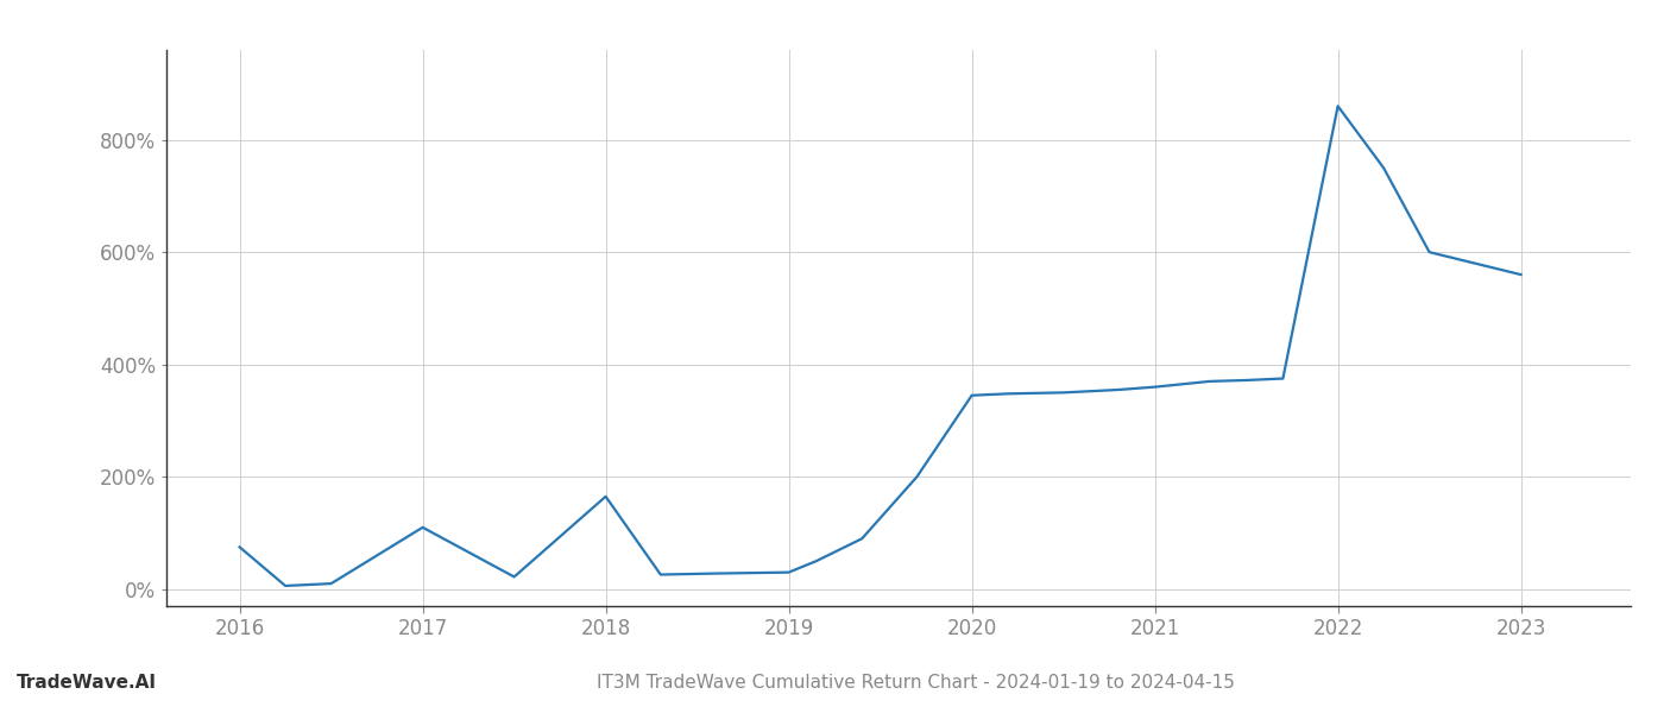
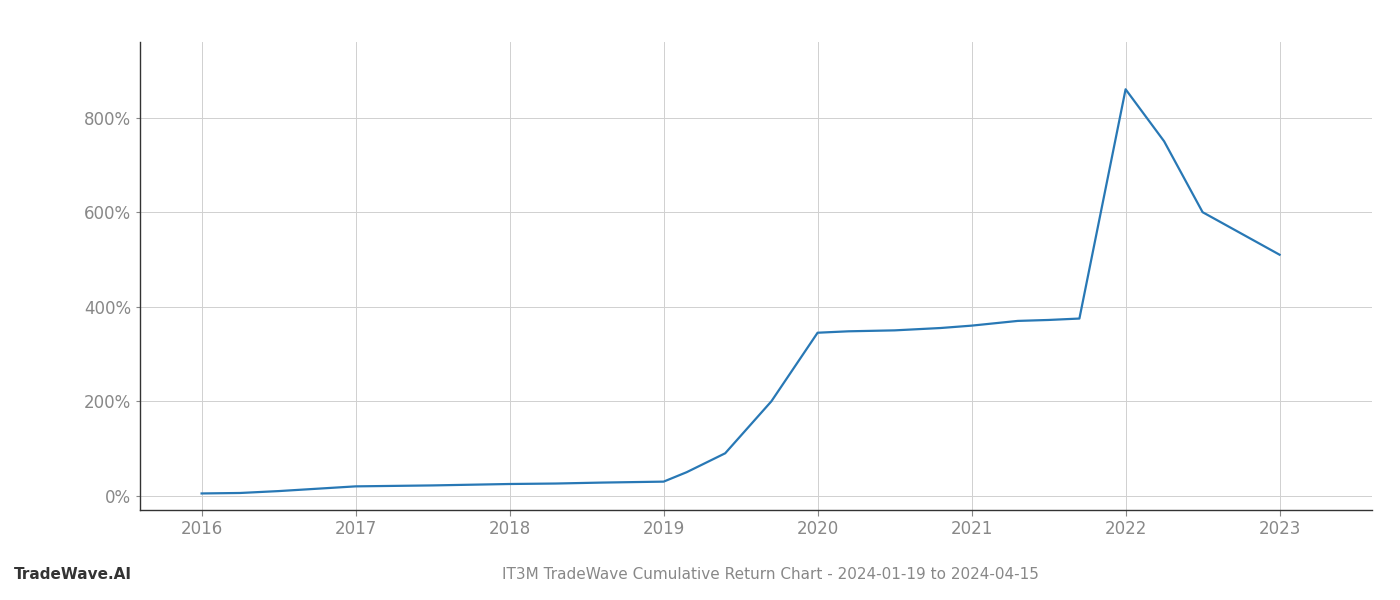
2016: 75% -> 5%
2017: 110% -> 20%
2018: 165% -> 25%
2023: 560% -> 510%
